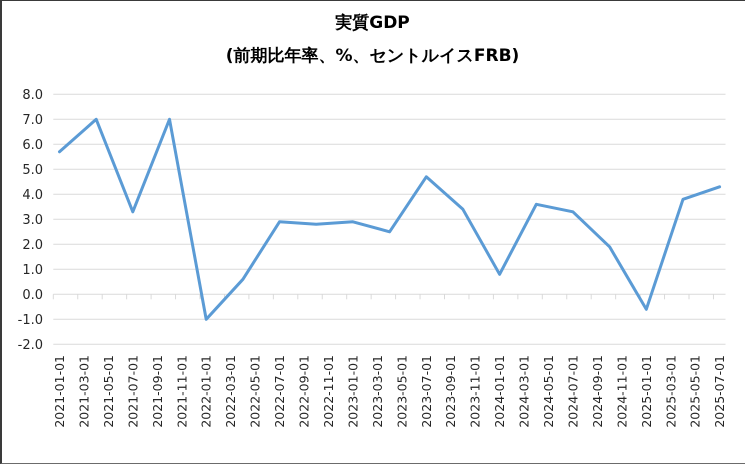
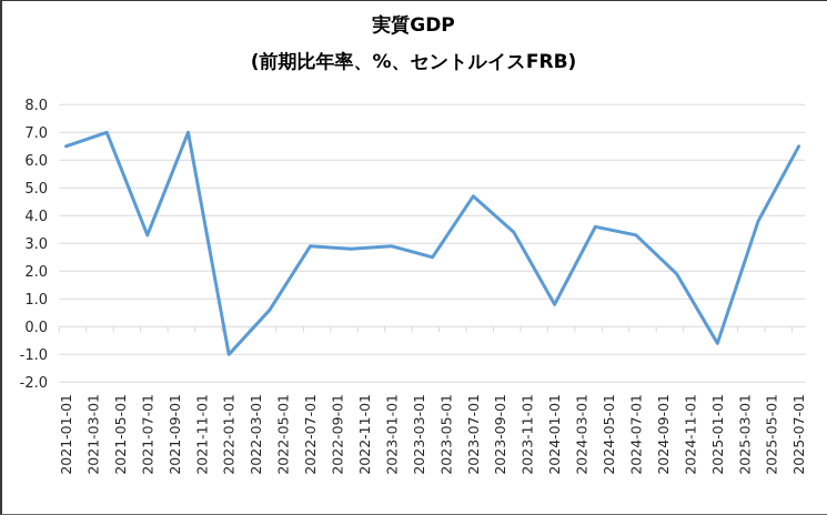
2021-01-01: 5.7 -> 6.5
2025-07-01: 4.3 -> 6.5
